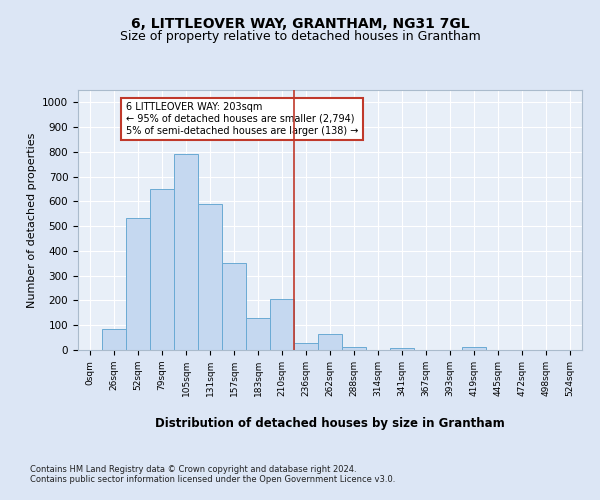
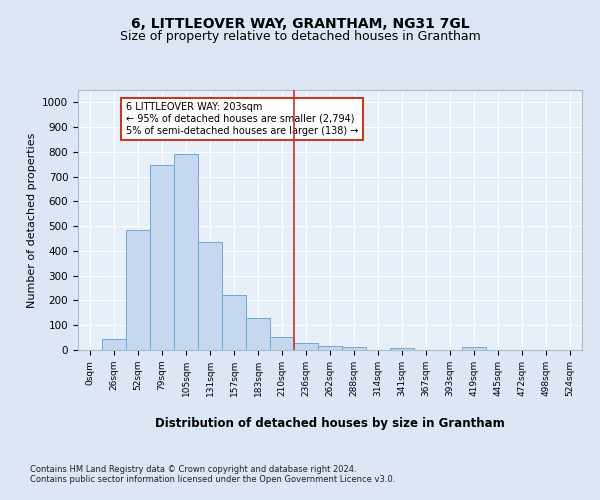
26sqm: 85 -> 46
52sqm: 535 -> 485
79sqm: 650 -> 748
131sqm: 590 -> 435
157sqm: 350 -> 223
210sqm: 205 -> 53
262sqm: 65 -> 18
